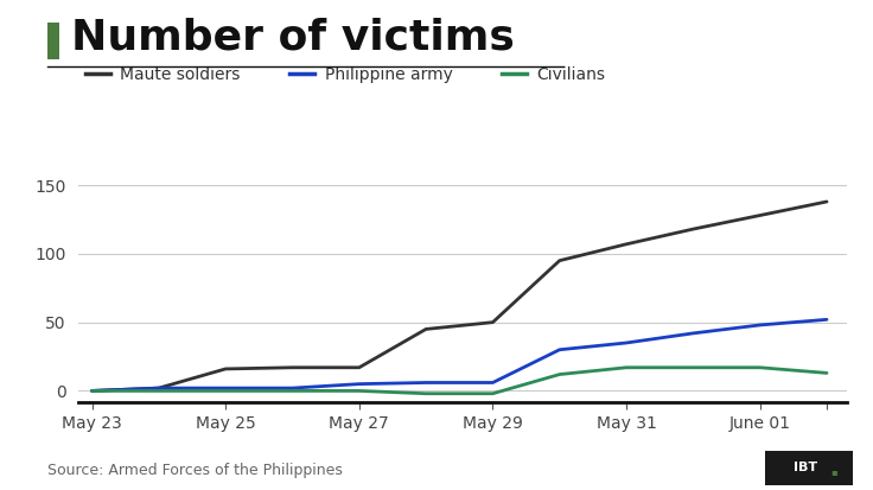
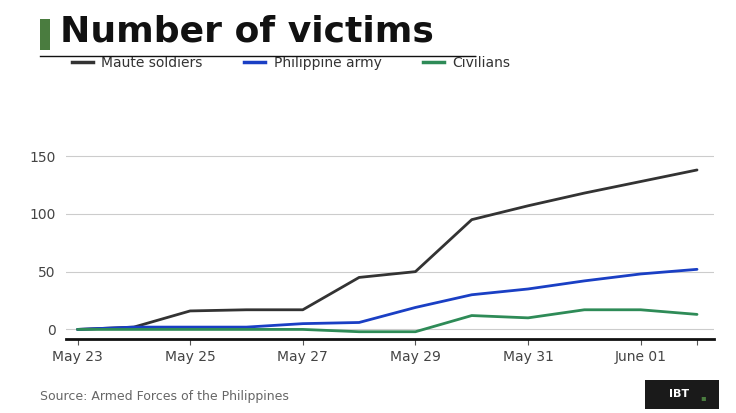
Philippine army/May 29: 6 -> 19
Civilians/May 31: 17 -> 10
